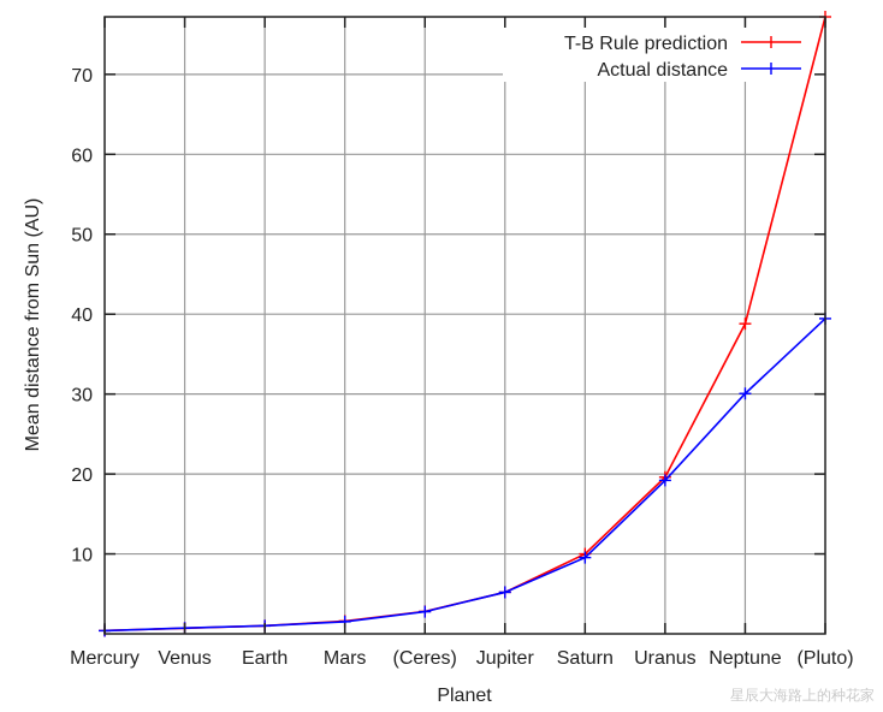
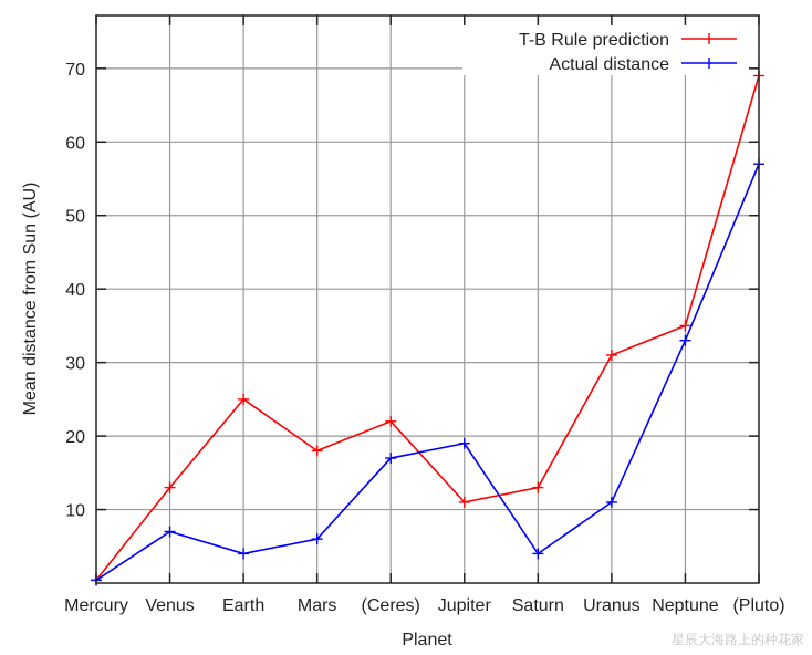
T-B Rule prediction/Venus: 1 -> 13
Actual distance/Venus: 1 -> 7
T-B Rule prediction/Earth: 1 -> 25
Actual distance/Earth: 1 -> 4
T-B Rule prediction/Mars: 2 -> 18
Actual distance/Mars: 2 -> 6
T-B Rule prediction/(Ceres): 3 -> 22
Actual distance/(Ceres): 3 -> 17
T-B Rule prediction/Jupiter: 5 -> 11
Actual distance/Jupiter: 5 -> 19
T-B Rule prediction/Saturn: 10 -> 13
Actual distance/Saturn: 10 -> 4
T-B Rule prediction/Uranus: 20 -> 31
Actual distance/Uranus: 19 -> 11
T-B Rule prediction/Neptune: 39 -> 35
Actual distance/Neptune: 30 -> 33
T-B Rule prediction/(Pluto): 77 -> 69
Actual distance/(Pluto): 39 -> 57
